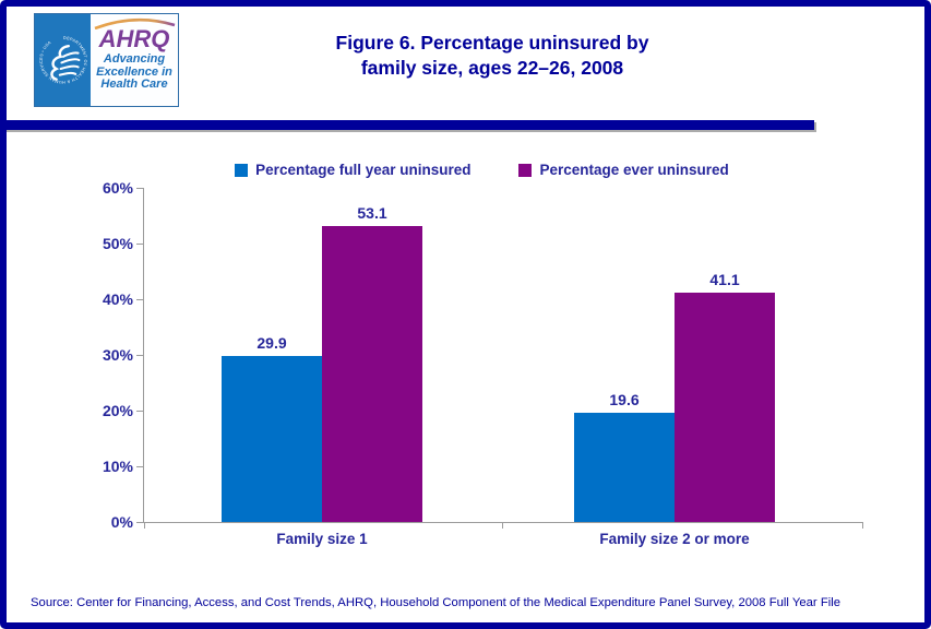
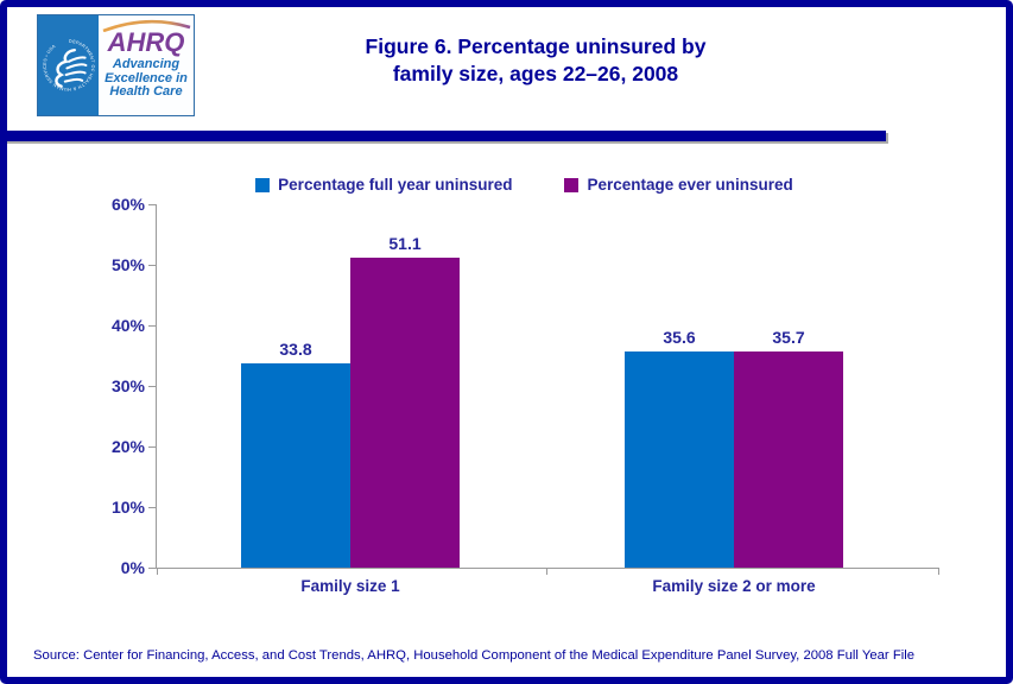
Percentage full year uninsured/Family size 1: 29.9 -> 33.8
Percentage ever uninsured/Family size 1: 53.1 -> 51.1
Percentage full year uninsured/Family size 2 or more: 19.6 -> 35.6
Percentage ever uninsured/Family size 2 or more: 41.1 -> 35.7
